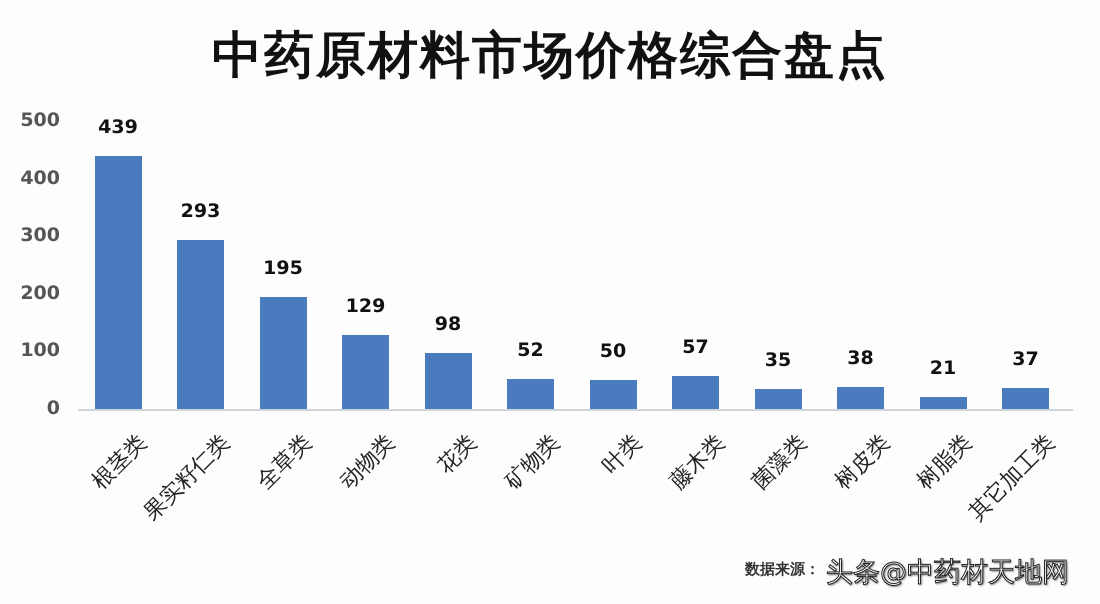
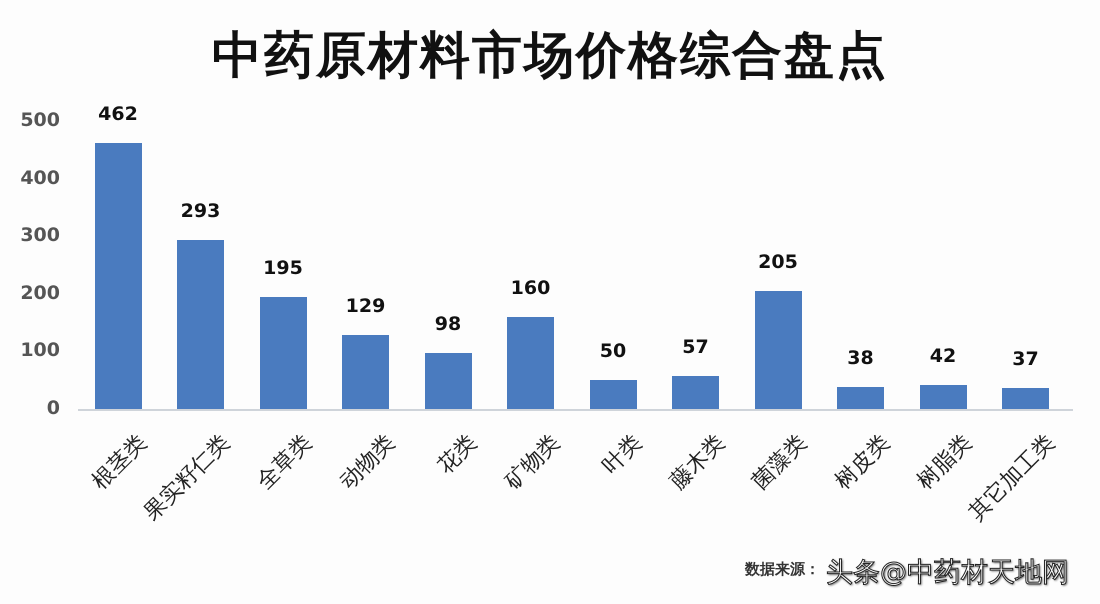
根茎类: 439 -> 462
矿物类: 52 -> 160
菌藻类: 35 -> 205
树脂类: 21 -> 42
